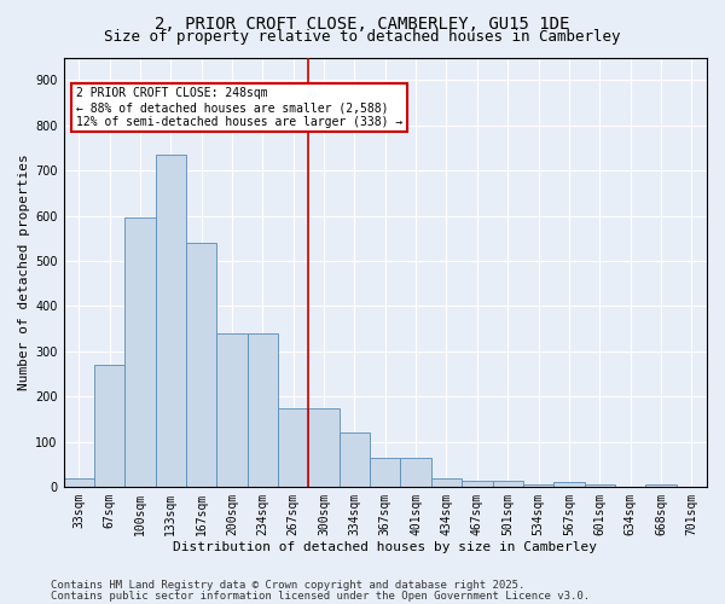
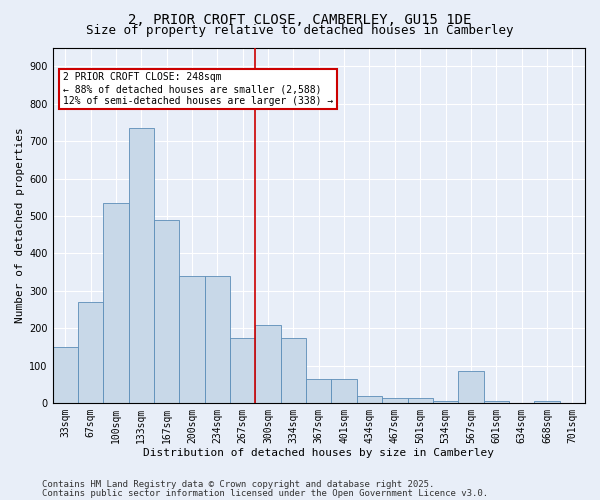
33sqm: 20 -> 150
100sqm: 595 -> 535
167sqm: 540 -> 490
300sqm: 175 -> 210
334sqm: 120 -> 175
567sqm: 10 -> 85
